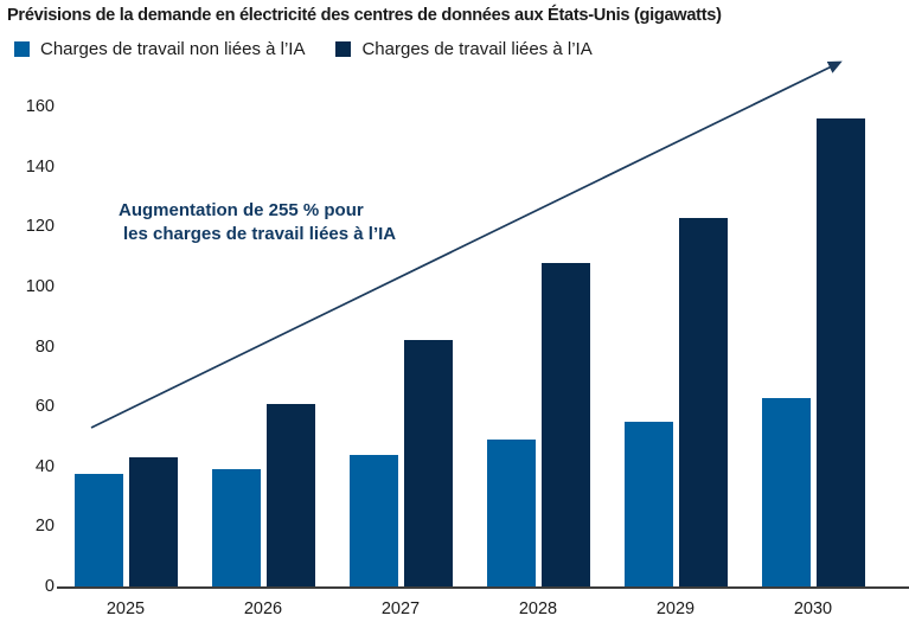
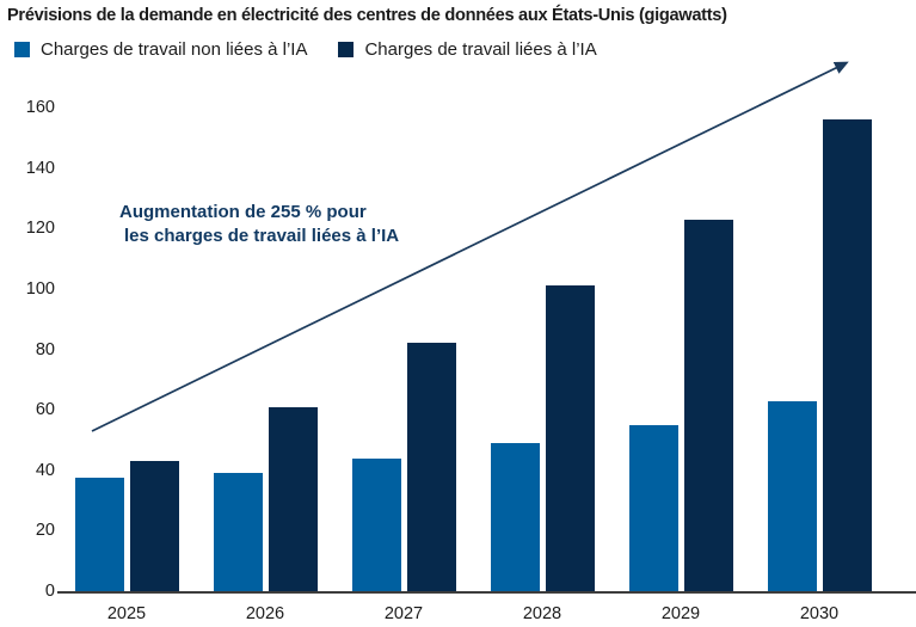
Charges de travail liées à l’IA/2028: 108 -> 101
